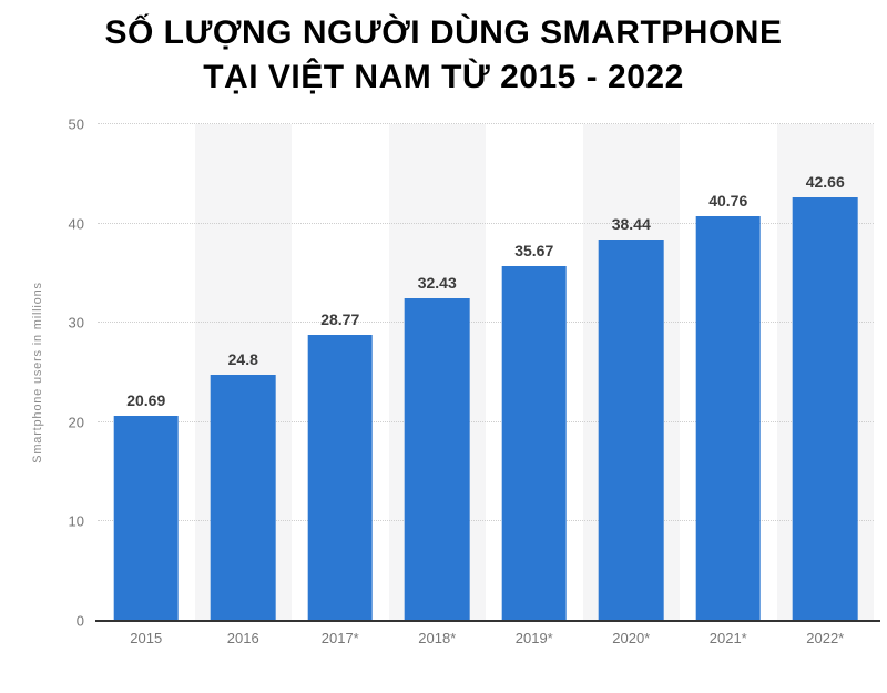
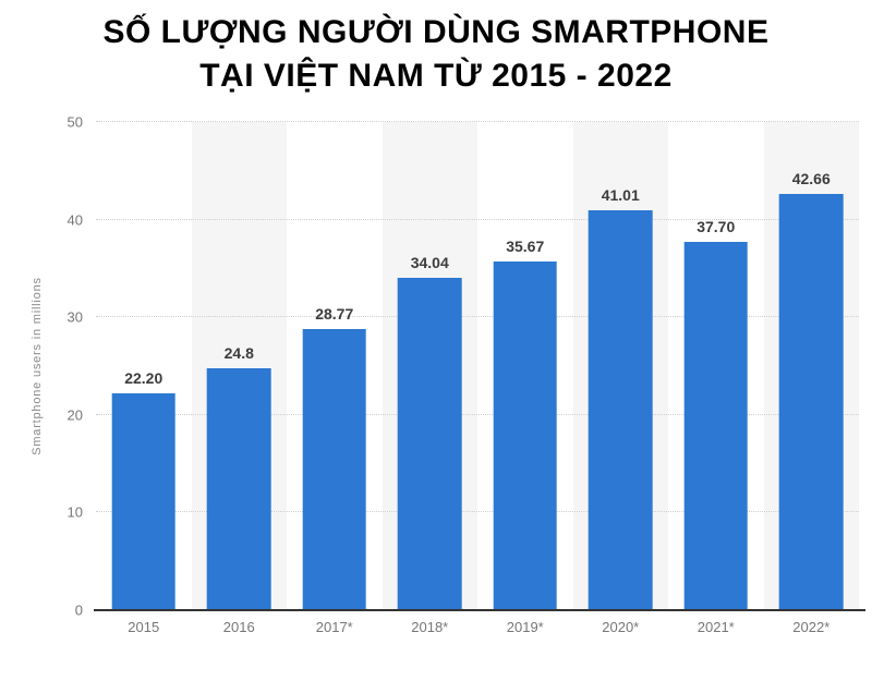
2015: 20.69 -> 22.20
2018*: 32.43 -> 34.04
2020*: 38.44 -> 41.01
2021*: 40.76 -> 37.70
